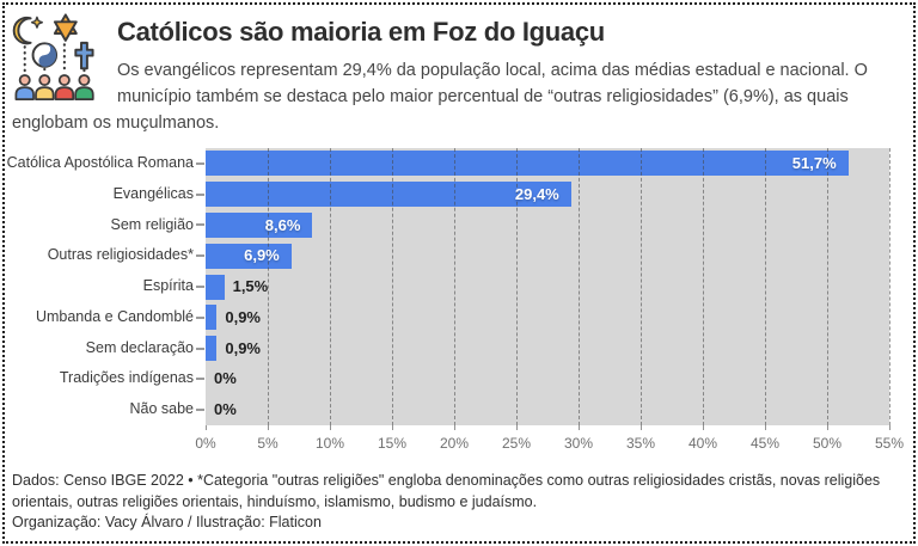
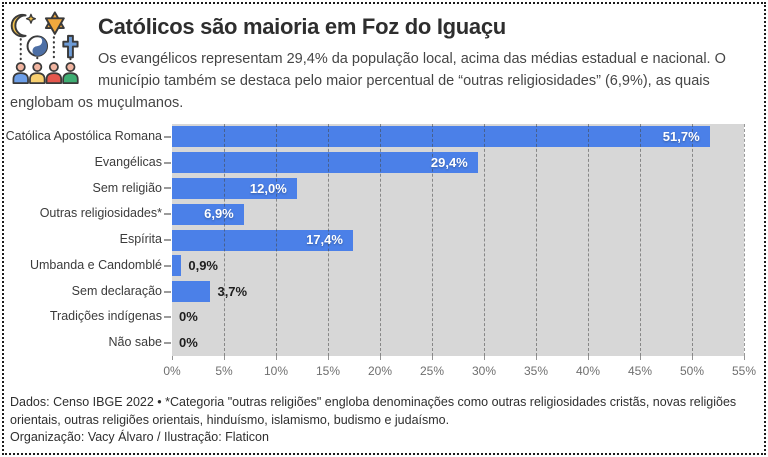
Sem religião: 8,6% -> 12,0%
Espírita: 1,5% -> 17,4%
Sem declaração: 0,9% -> 3,7%
